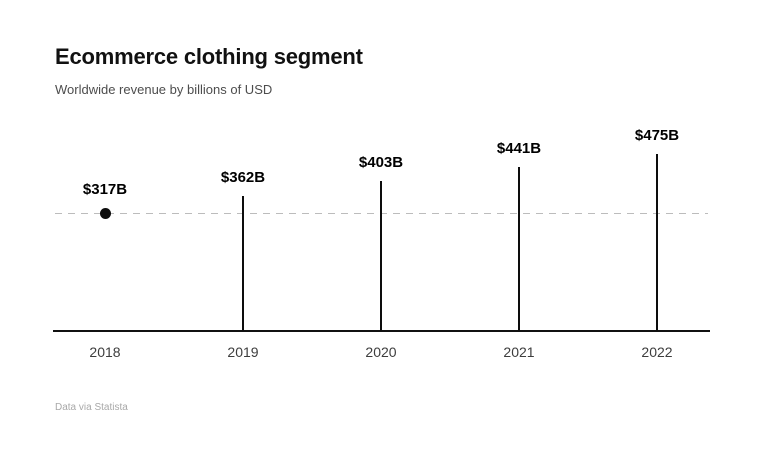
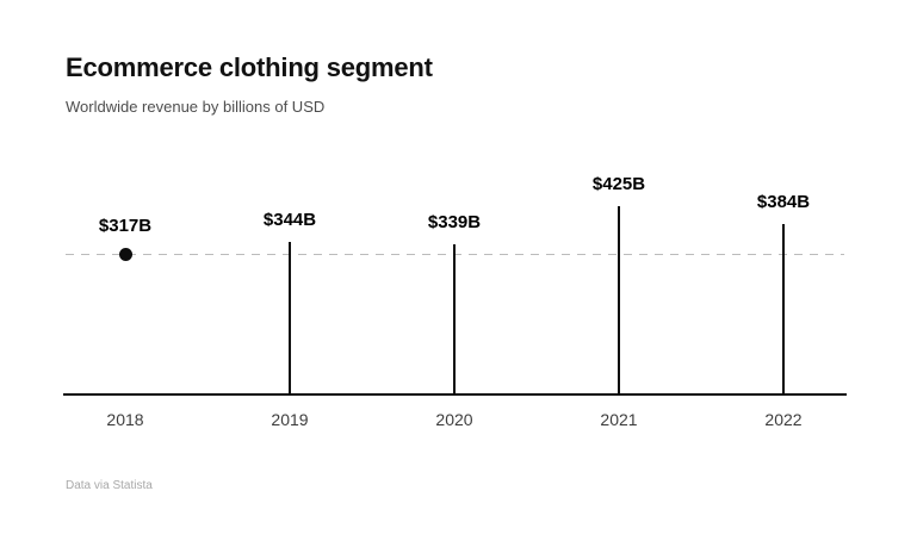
2019: $362B -> $344B
2020: $403B -> $339B
2021: $441B -> $425B
2022: $475B -> $384B
